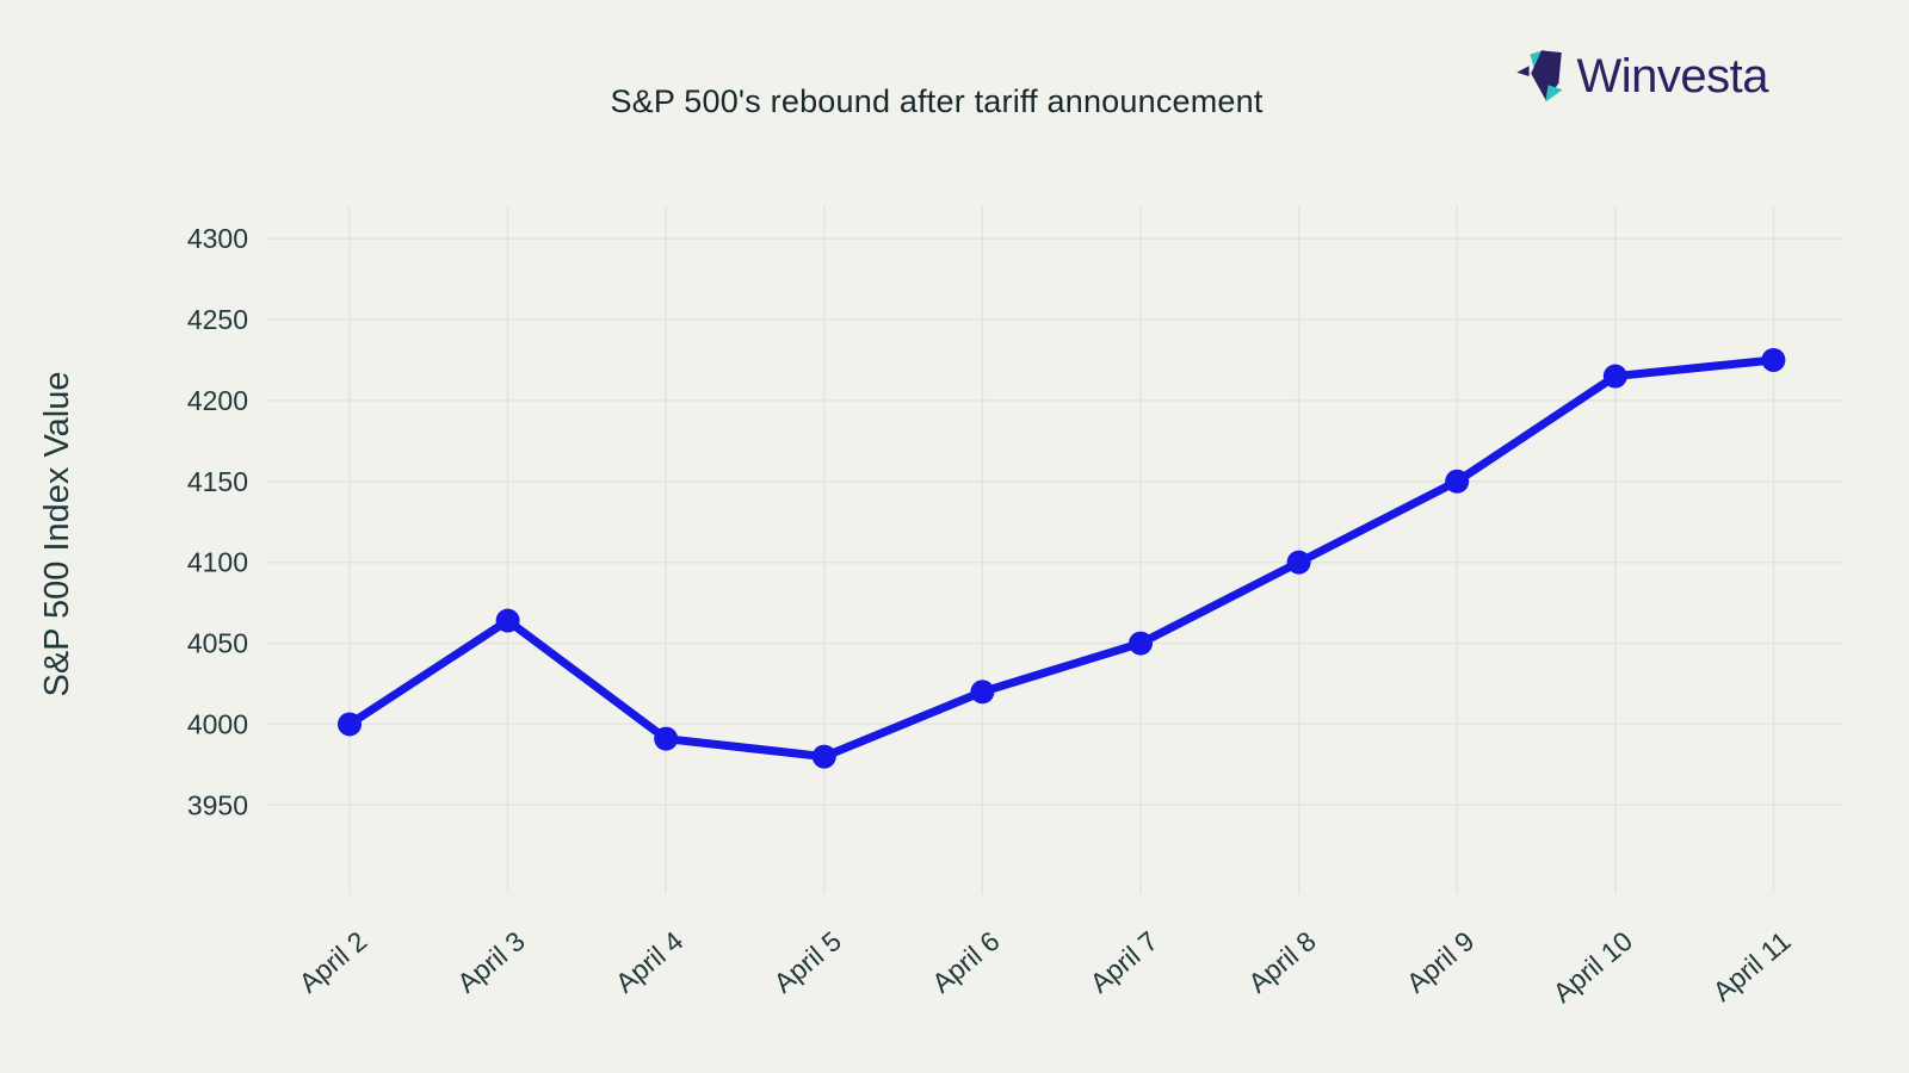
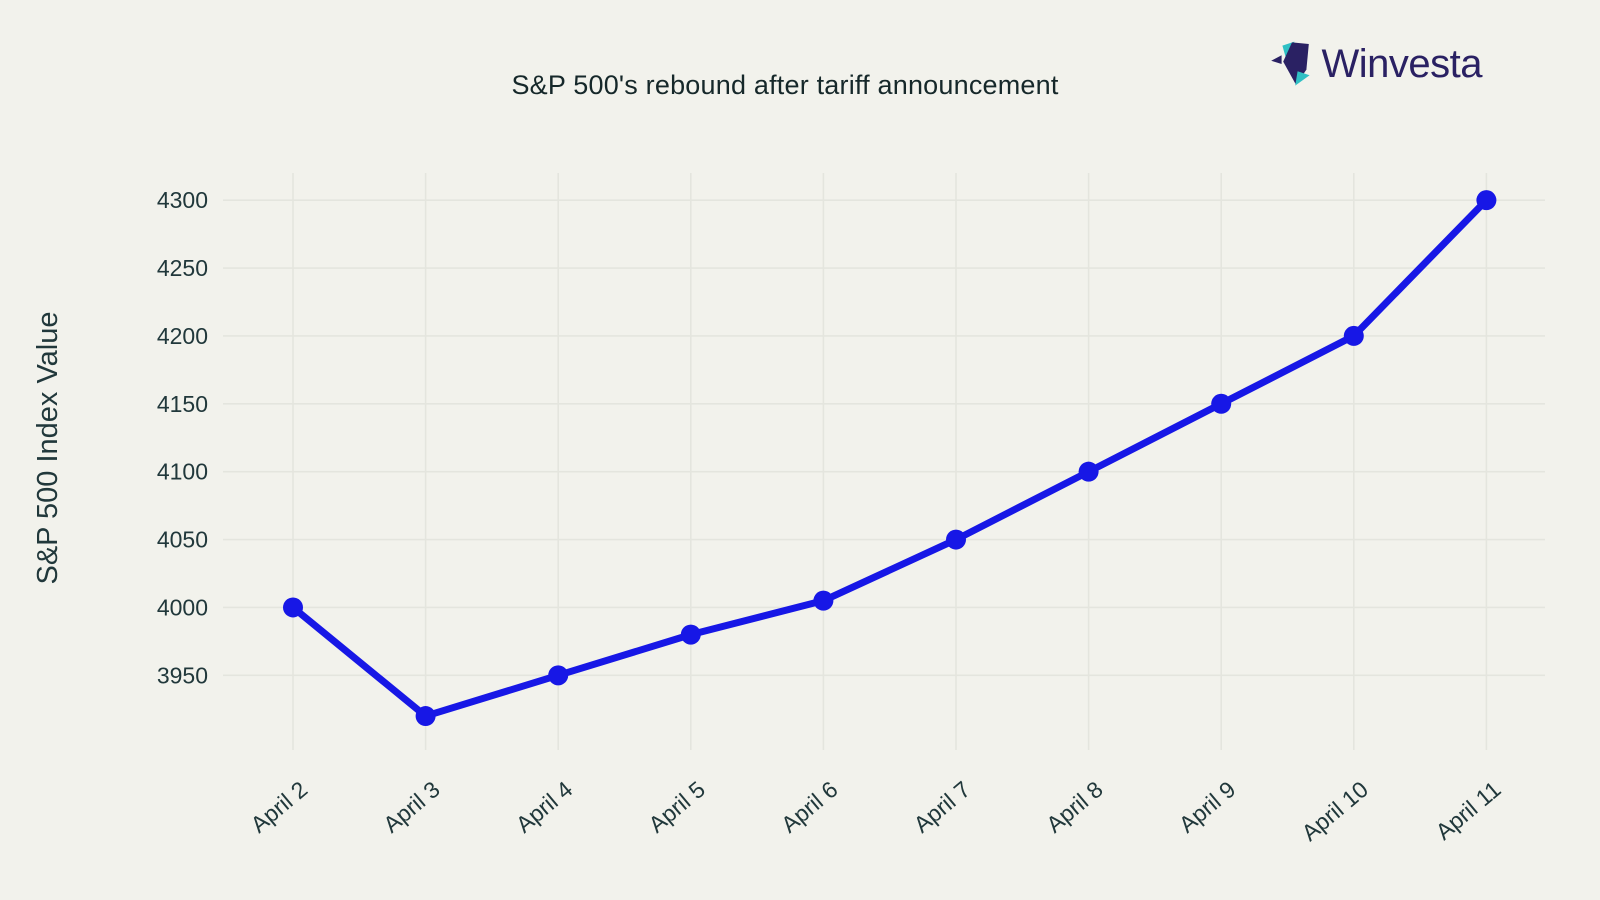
April 3: 4064 -> 3920
April 4: 3991 -> 3950
April 6: 4020 -> 4005
April 10: 4215 -> 4200
April 11: 4225 -> 4300
